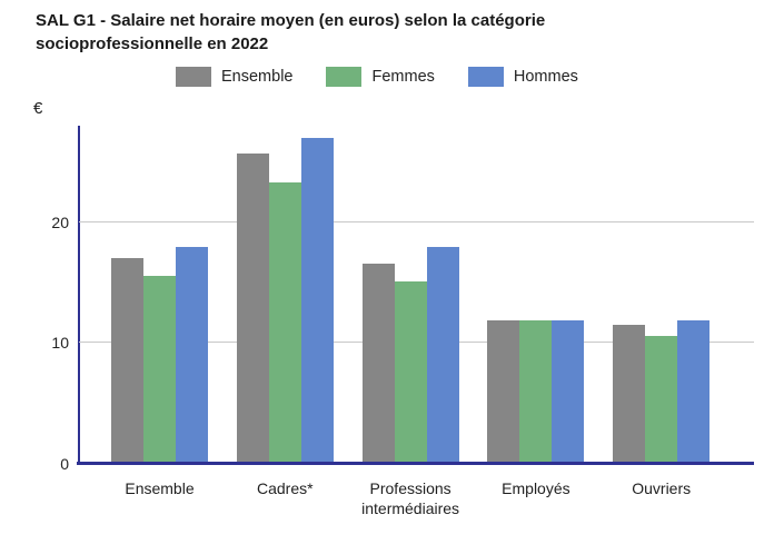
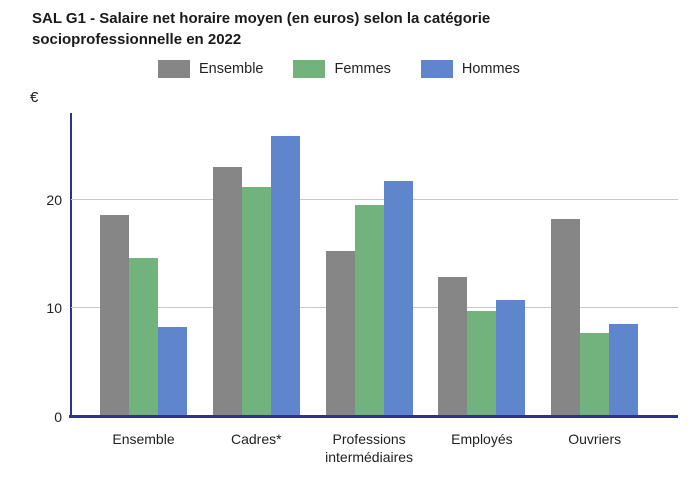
Ensemble/Ensemble: 16.9 -> 18.4
Femmes/Ensemble: 15.4 -> 14.5
Hommes/Ensemble: 17.8 -> 8.1
Ensemble/Cadres*: 25.5 -> 22.8
Femmes/Cadres*: 23.1 -> 21.0
Hommes/Cadres*: 26.8 -> 25.7
Ensemble/Professions intermédiaires: 16.4 -> 15.1
Femmes/Professions intermédiaires: 14.9 -> 19.3
Hommes/Professions intermédiaires: 17.8 -> 21.6
Ensemble/Employés: 11.7 -> 12.7
Femmes/Employés: 11.7 -> 9.6
Hommes/Employés: 11.7 -> 10.6
Ensemble/Ouvriers: 11.3 -> 18.1
Femmes/Ouvriers: 10.4 -> 7.6
Hommes/Ouvriers: 11.7 -> 8.4
